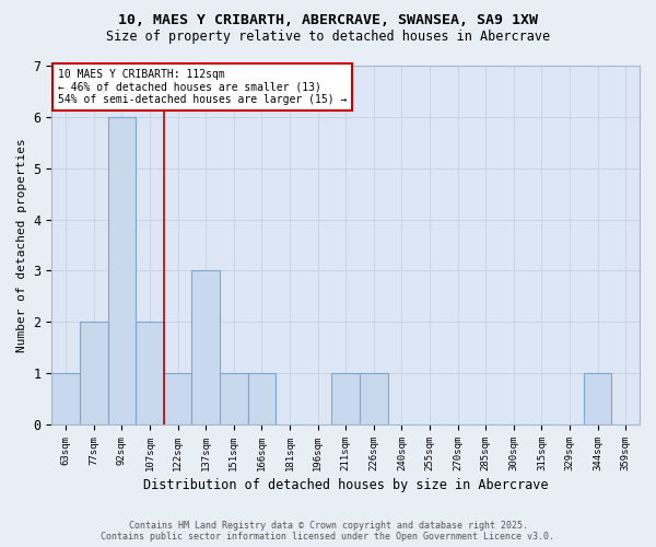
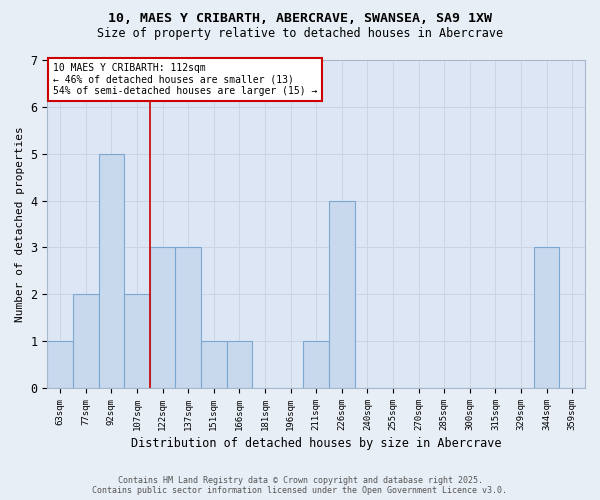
92sqm: 6 -> 5
122sqm: 1 -> 3
226sqm: 1 -> 4
344sqm: 1 -> 3
